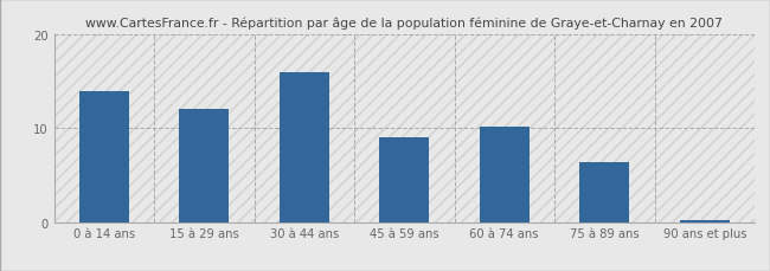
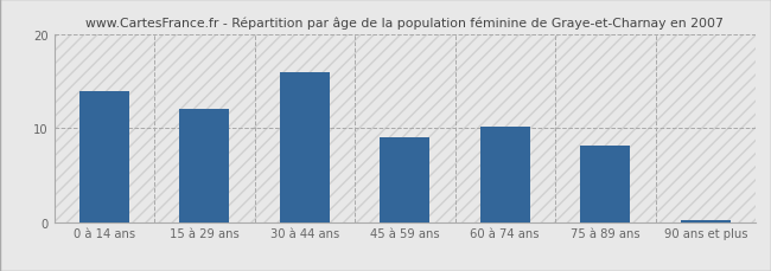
75 à 89 ans: 6.4 -> 8.2
